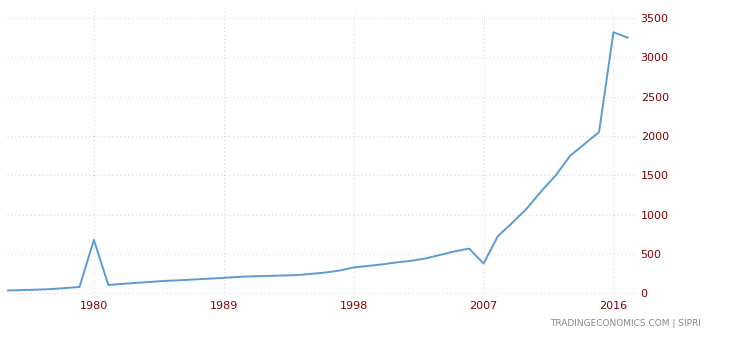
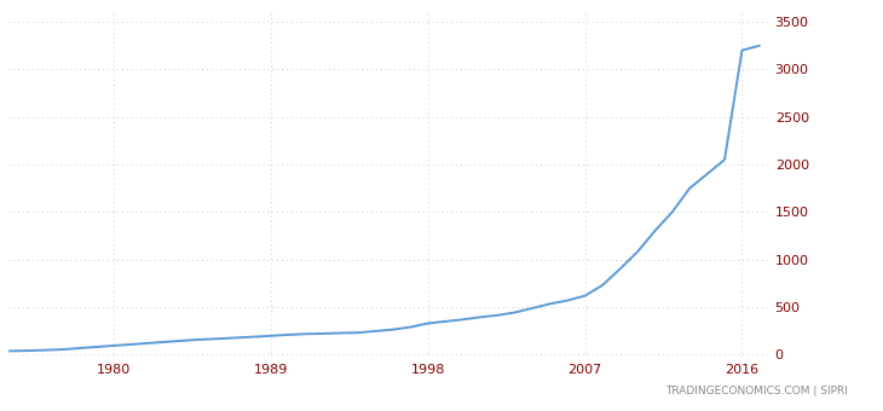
1980: 680 -> 100
2007: 380 -> 620
2016: 3320 -> 3200
